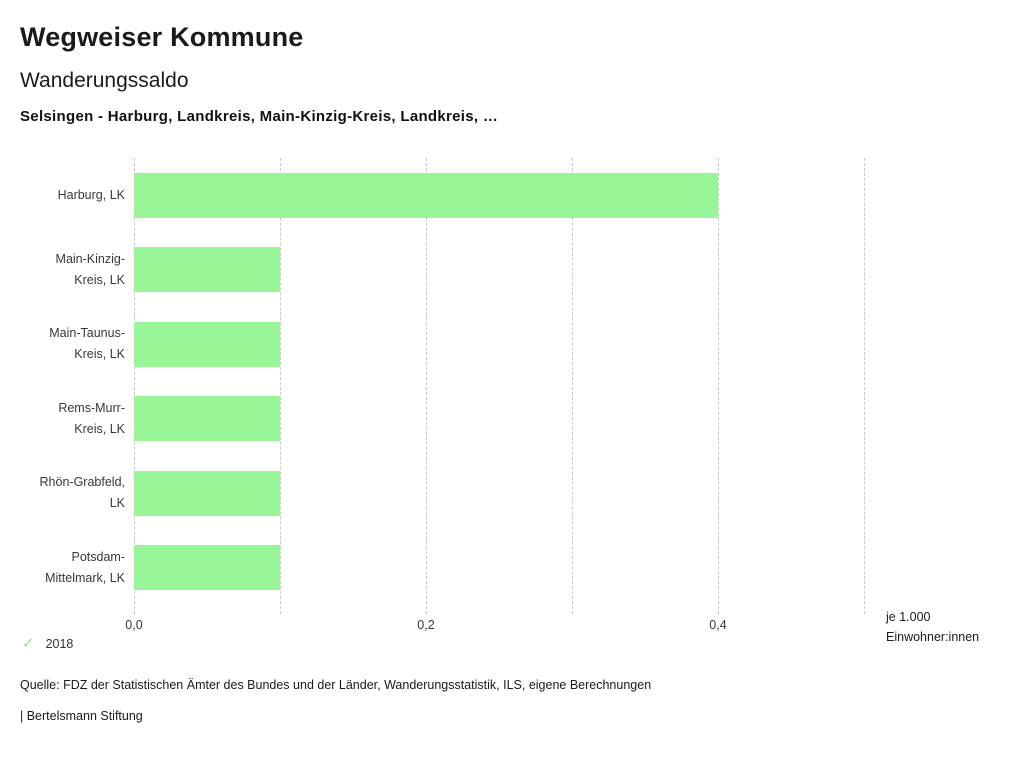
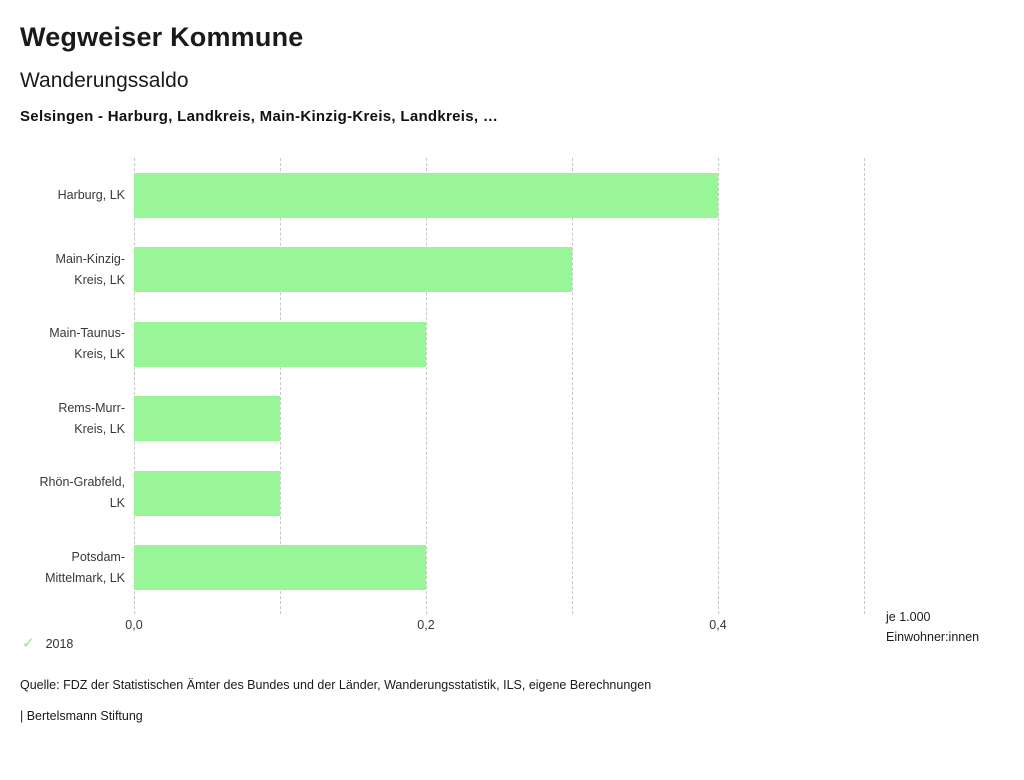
Main-Kinzig-Kreis, LK: 0,1 -> 0,3
Main-Taunus-Kreis, LK: 0,1 -> 0,2
Potsdam-Mittelmark, LK: 0,1 -> 0,2
